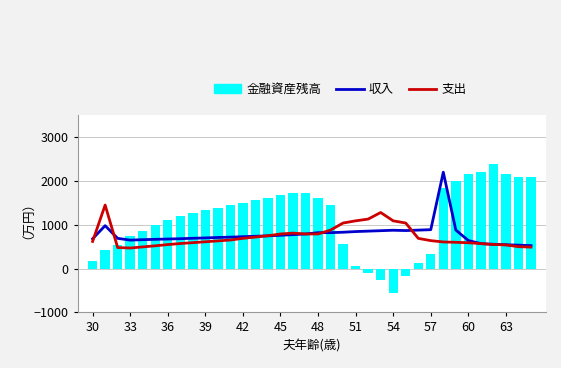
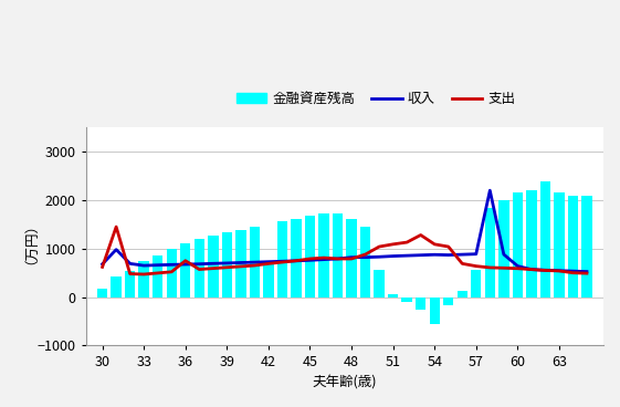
支出/36: 550 -> 750
金融資産残高/42: 1500 -> 750
金融資産残高/57: 340 -> 550
